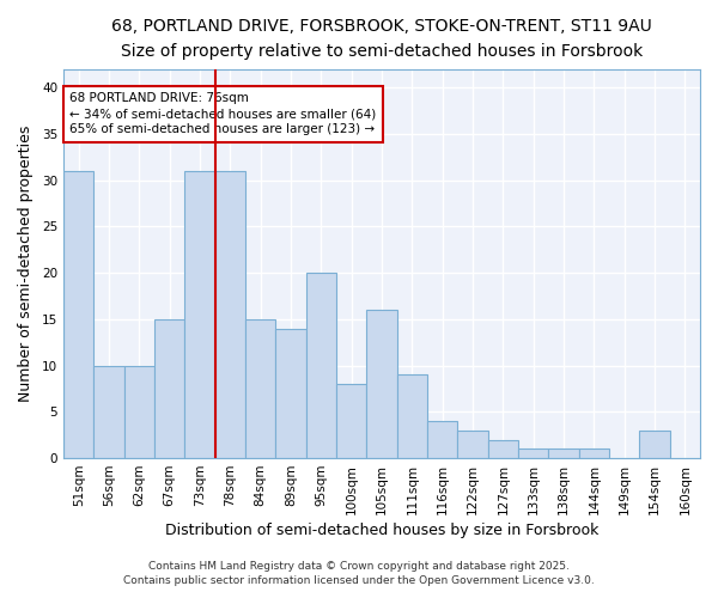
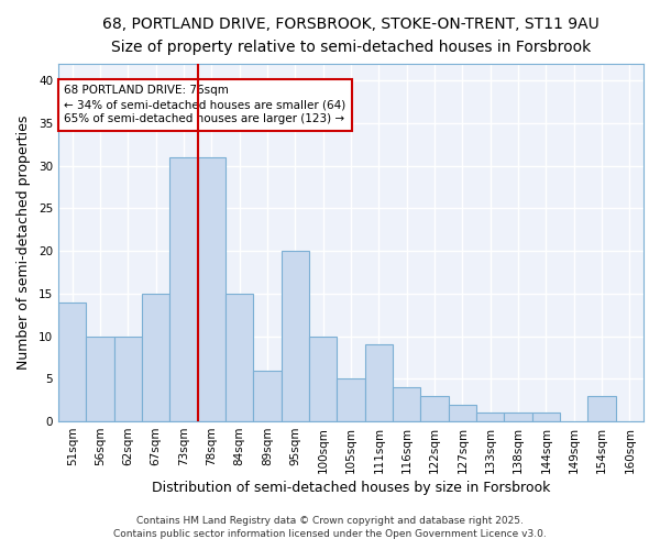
51sqm: 31 -> 14
89sqm: 14 -> 6
100sqm: 8 -> 10
105sqm: 16 -> 5
